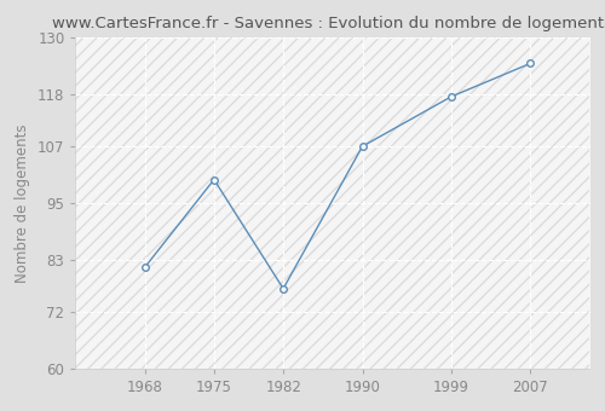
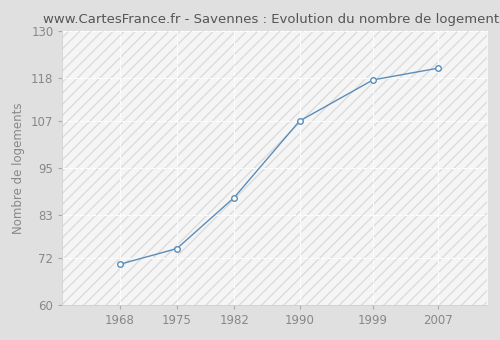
1968: 81.5 -> 70.5
1975: 100.0 -> 74.5
1982: 77.0 -> 87.5
2007: 124.5 -> 120.5
